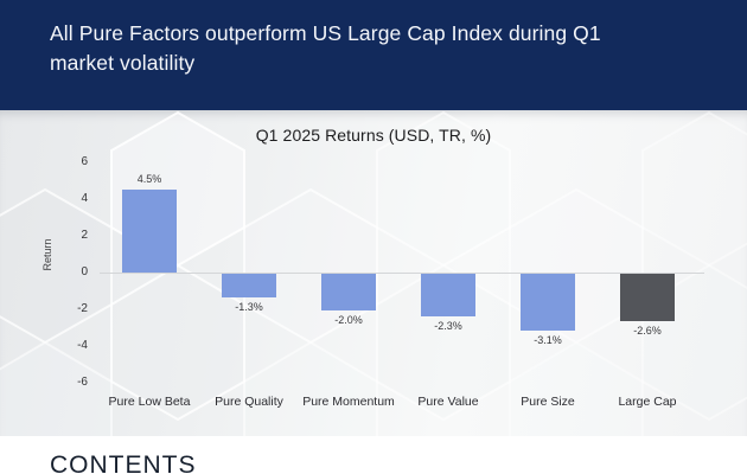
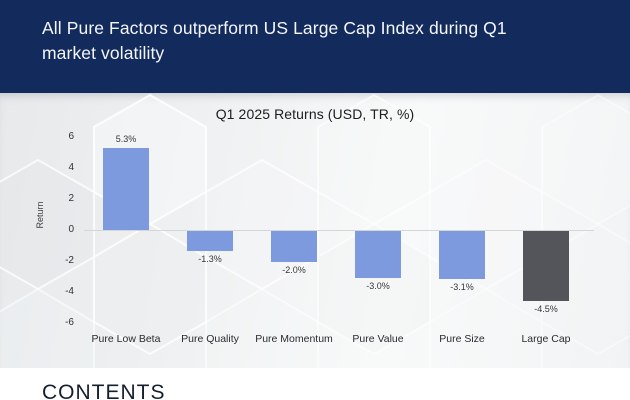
Pure Low Beta: 4.5% -> 5.3%
Pure Value: -2.3% -> -3.0%
Large Cap: -2.6% -> -4.5%
